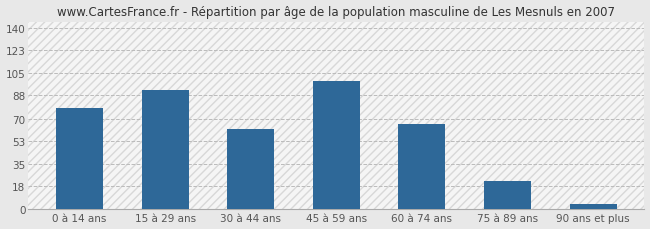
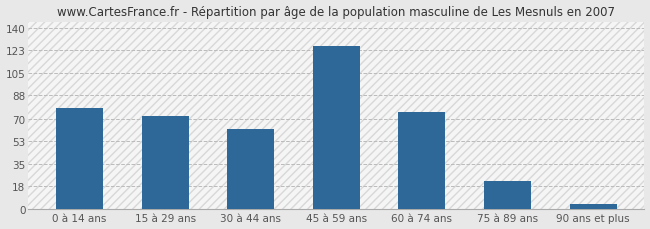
15 à 29 ans: 92 -> 72
45 à 59 ans: 99 -> 126
60 à 74 ans: 66 -> 75
